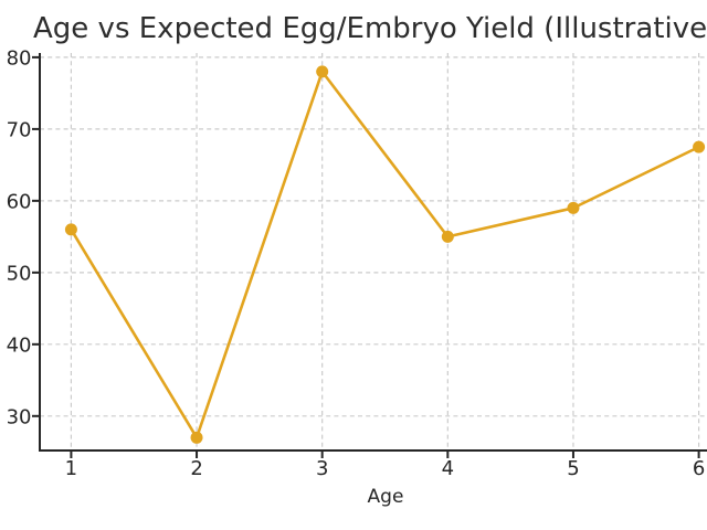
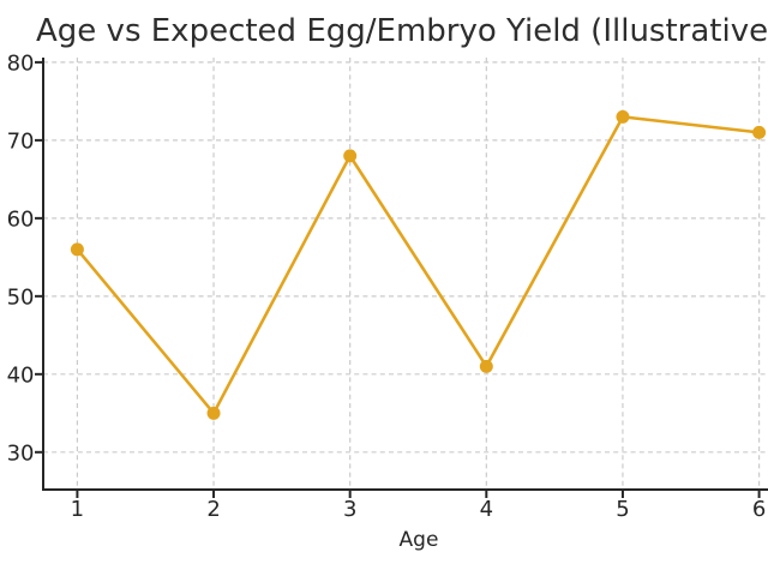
2: 27 -> 35
3: 78 -> 68
4: 55 -> 41
5: 59 -> 73
6: 68 -> 71
